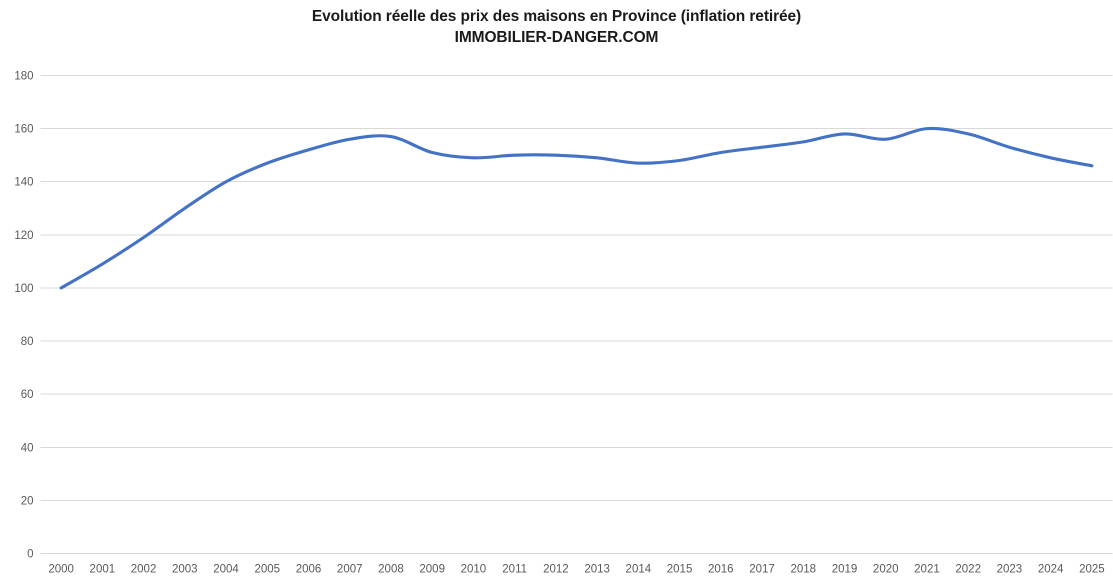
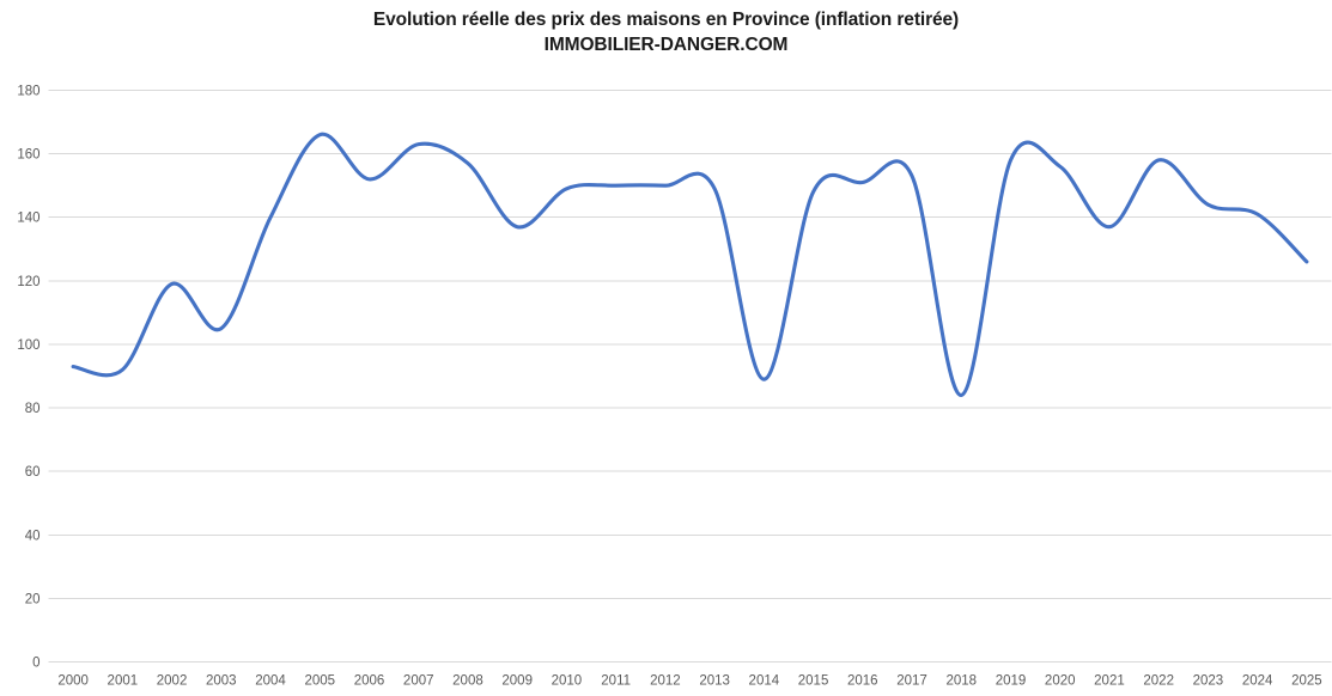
2000: 100 -> 93
2001: 109 -> 92
2003: 130 -> 105
2005: 147 -> 166
2007: 156 -> 163
2009: 151 -> 137
2014: 147 -> 89
2018: 155 -> 84
2021: 160 -> 137
2023: 153 -> 144
2024: 149 -> 141
2025: 146 -> 126
